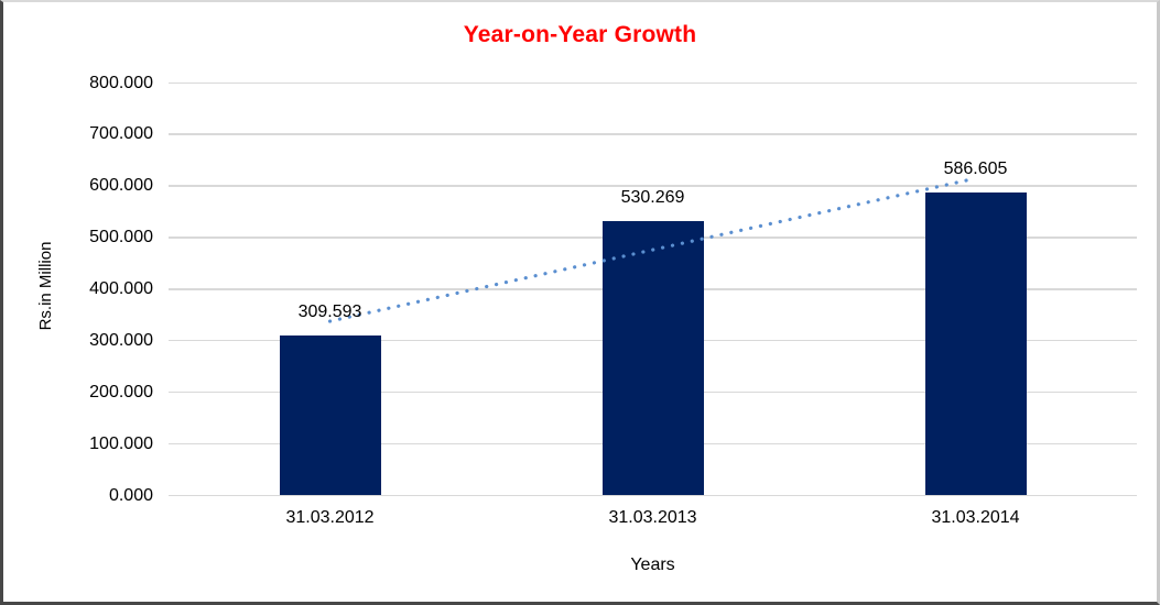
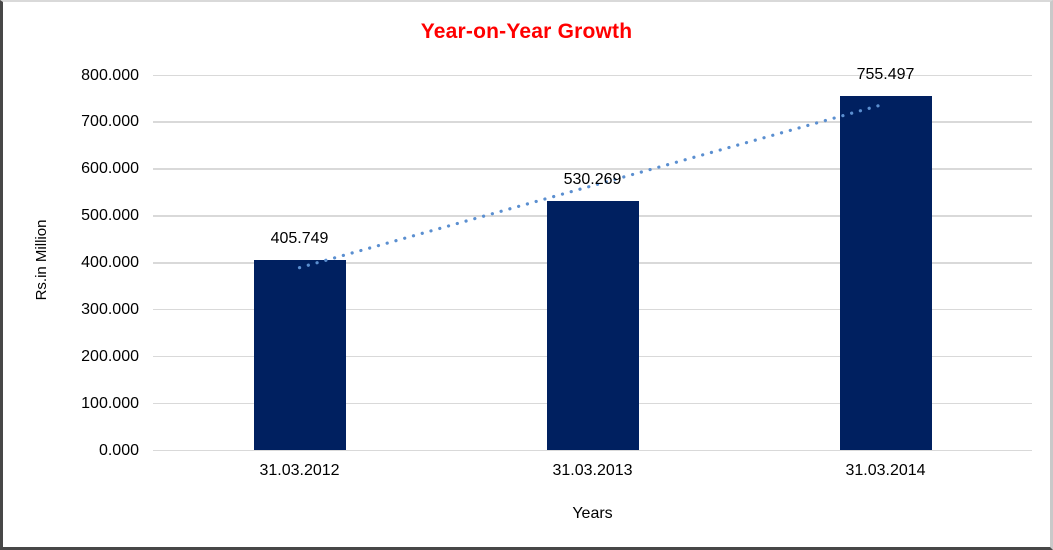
31.03.2012: 309.593 -> 405.749
31.03.2014: 586.605 -> 755.497
